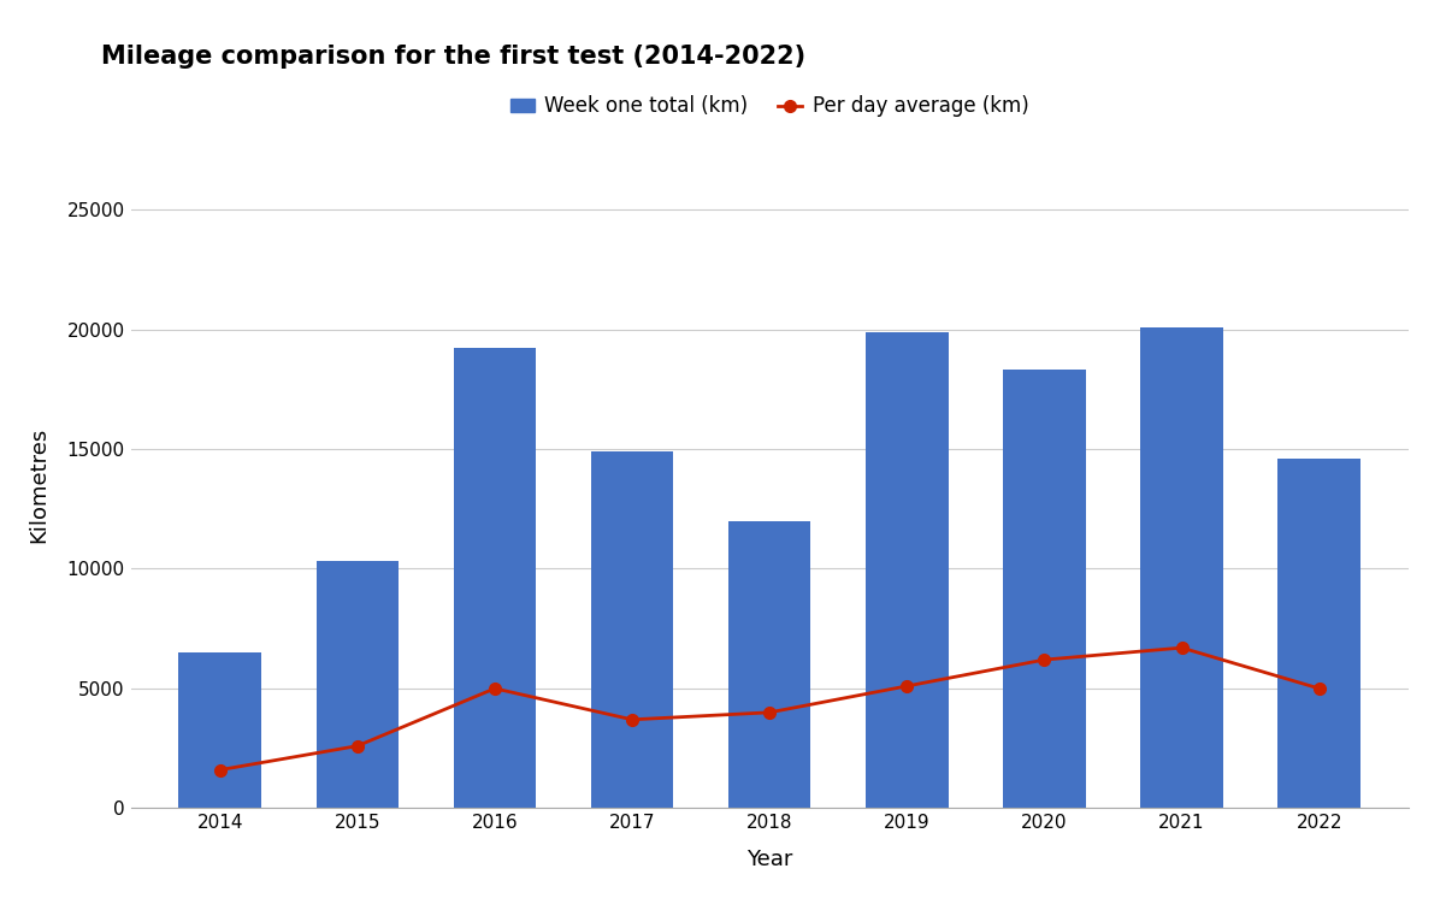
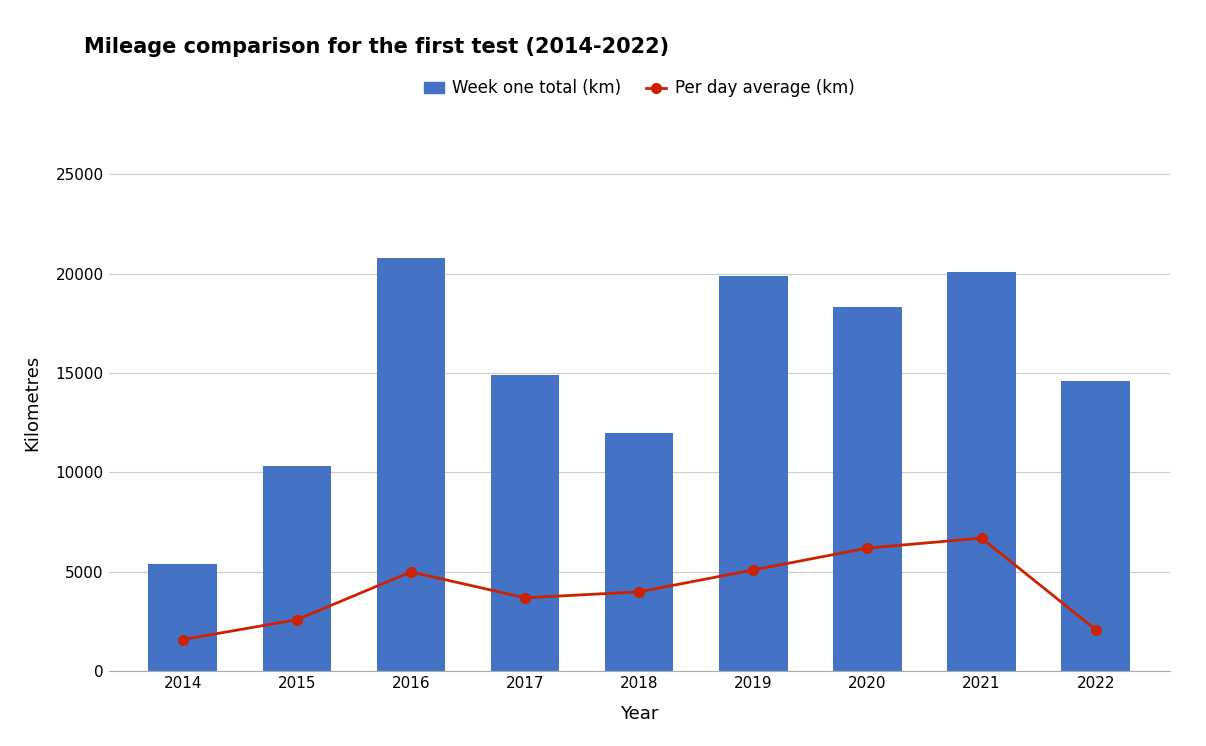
Week one total (km)/2014: 6500 -> 5400
Week one total (km)/2016: 19200 -> 20800
Per day average (km)/2022: 5000 -> 2100
